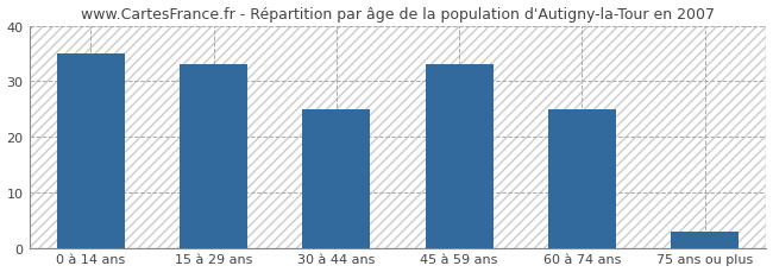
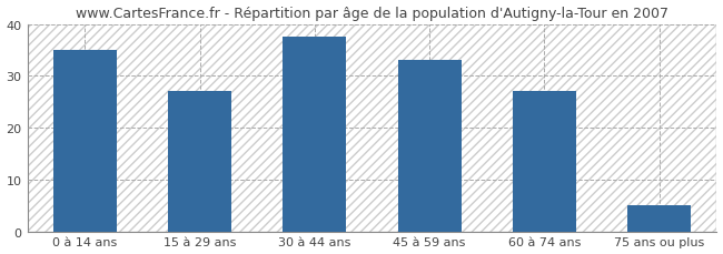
15 à 29 ans: 33.0 -> 27.0
30 à 44 ans: 25.0 -> 37.5
60 à 74 ans: 25.0 -> 27.0
75 ans ou plus: 3.0 -> 5.0
